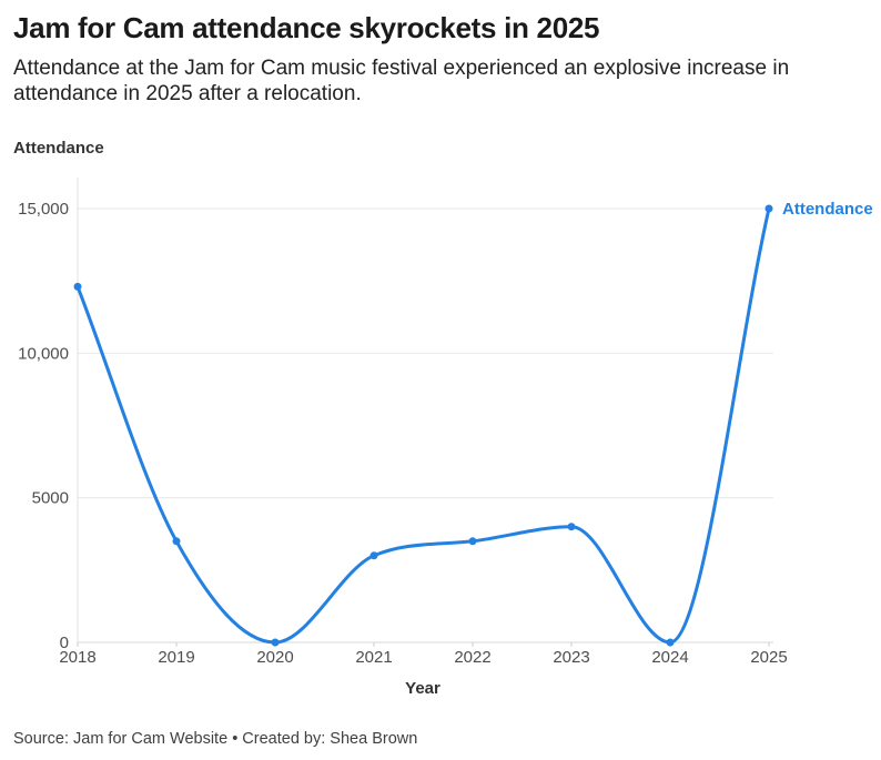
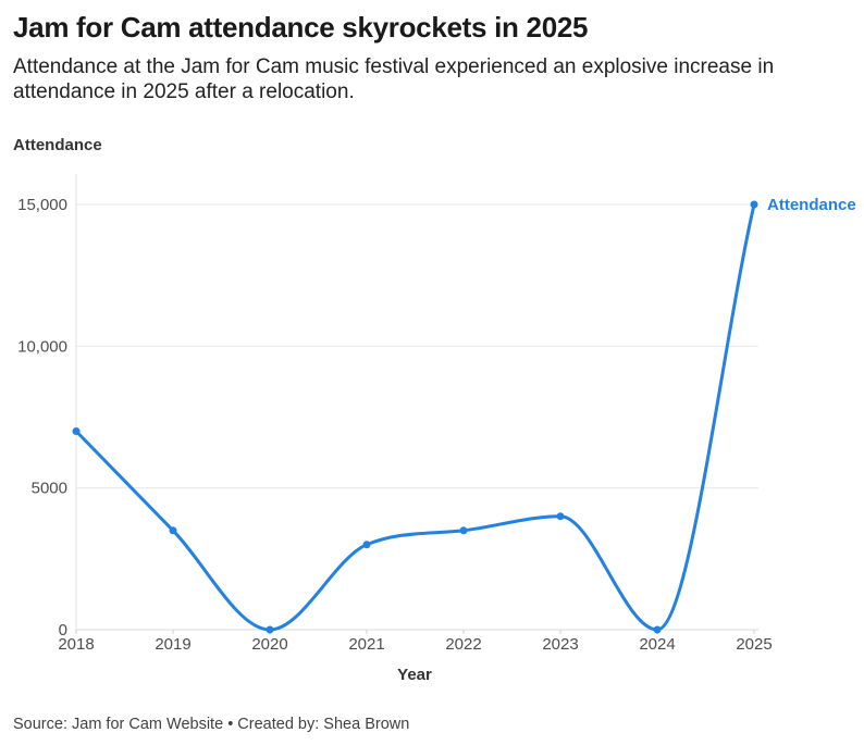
2018: 12300 -> 7000
